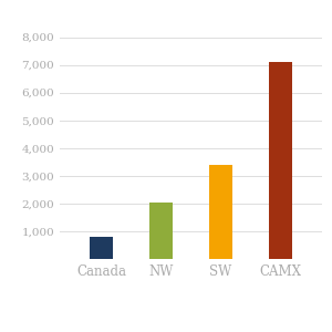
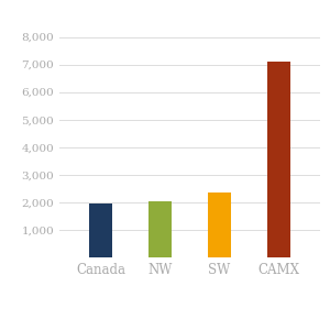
Canada: 800 -> 1,950
SW: 3,400 -> 2,350
